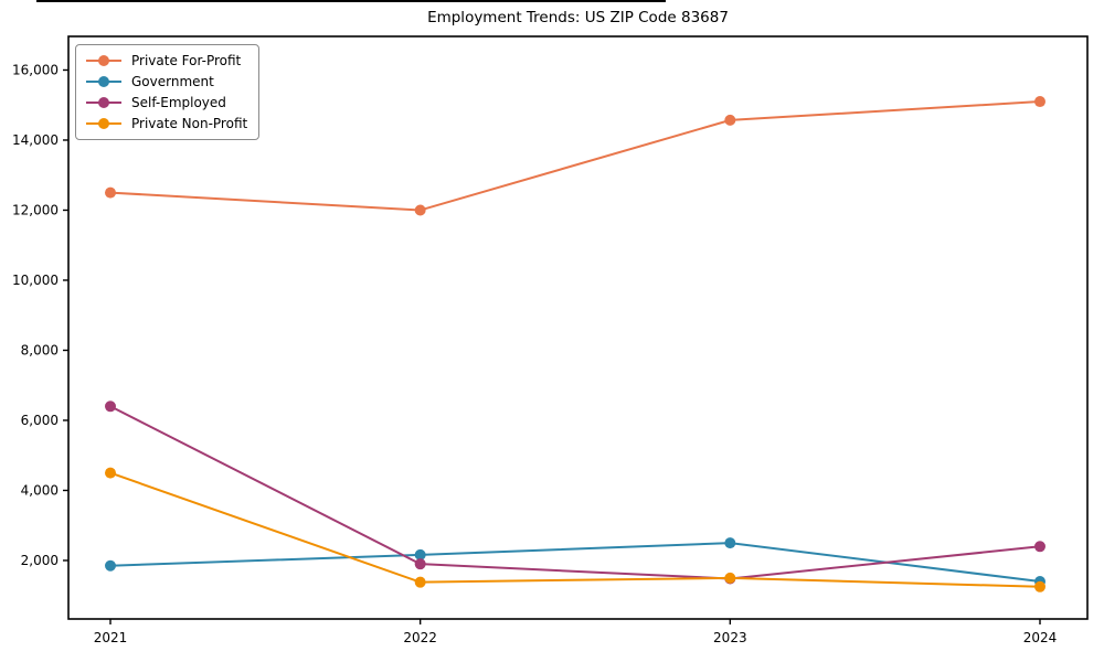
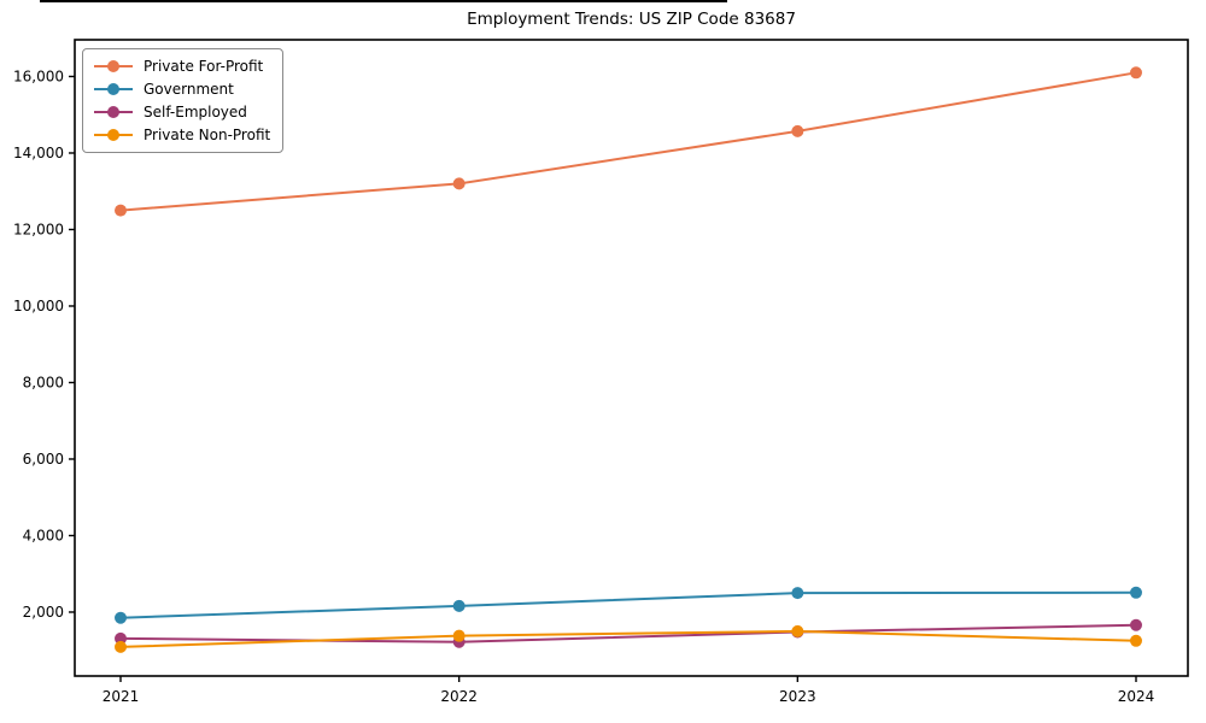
Self-Employed/2021: 6400 -> 1300
Private Non-Profit/2021: 4500 -> 1100
Private For-Profit/2022: 12000 -> 13200
Self-Employed/2022: 1900 -> 1200
Private For-Profit/2024: 15100 -> 16100
Government/2024: 1400 -> 2500
Self-Employed/2024: 2400 -> 1700
